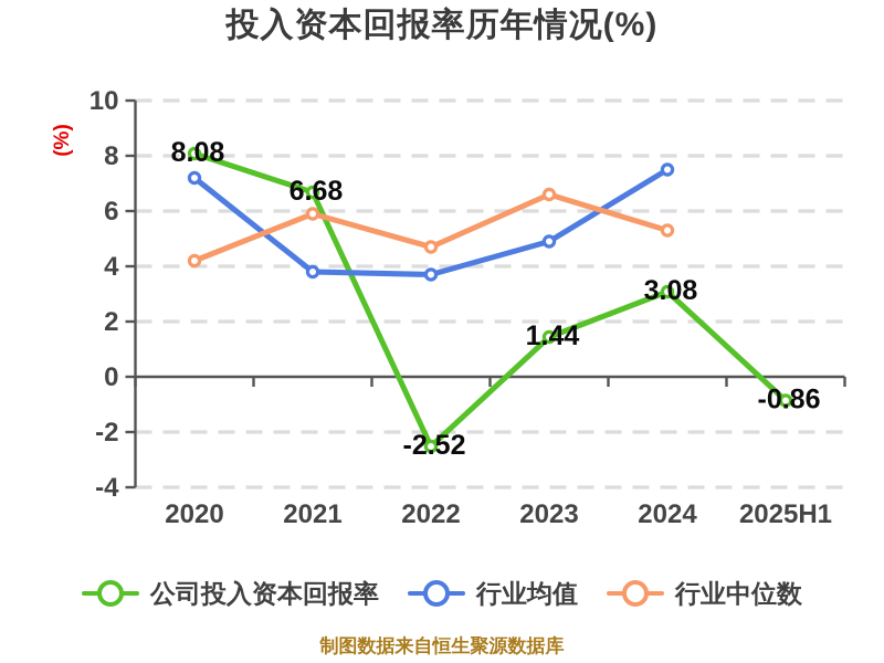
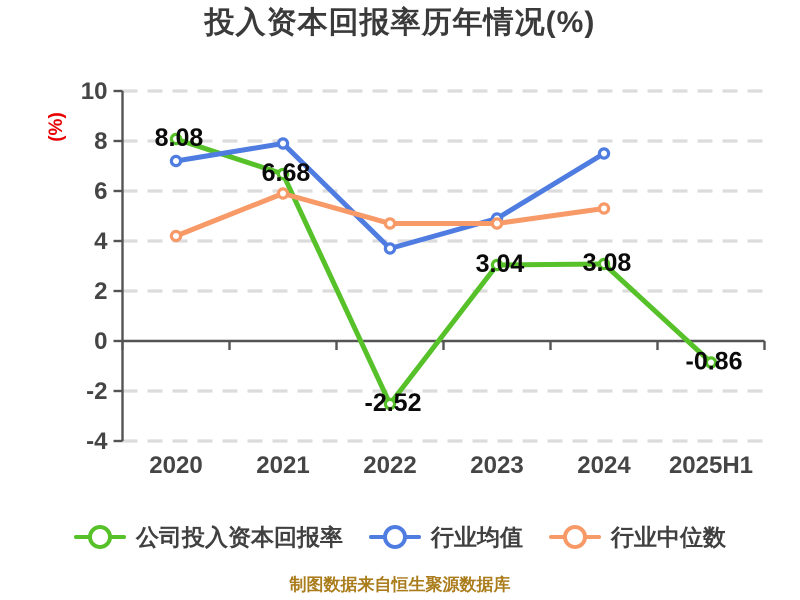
行业均值/2021: 3.8 -> 7.9
公司投入资本回报率/2023: 1.44 -> 3.04
行业中位数/2023: 6.6 -> 4.7
